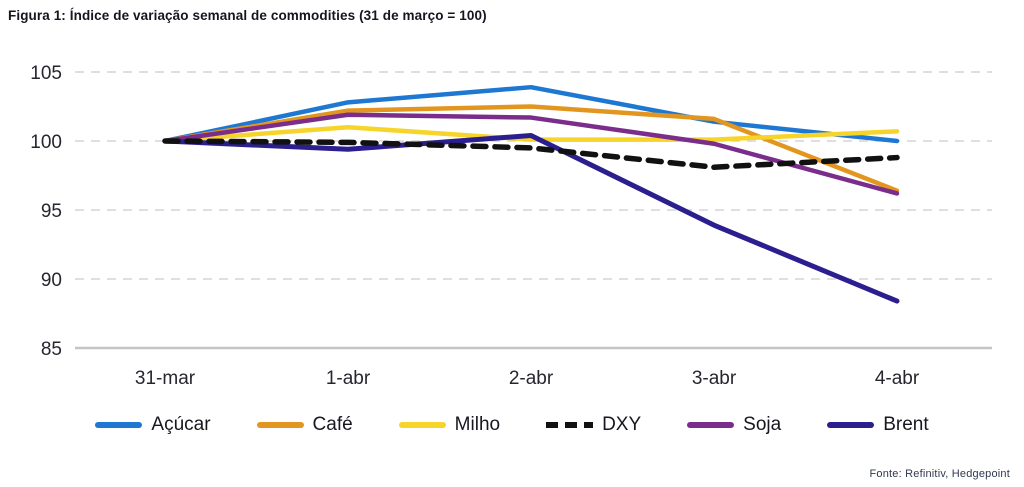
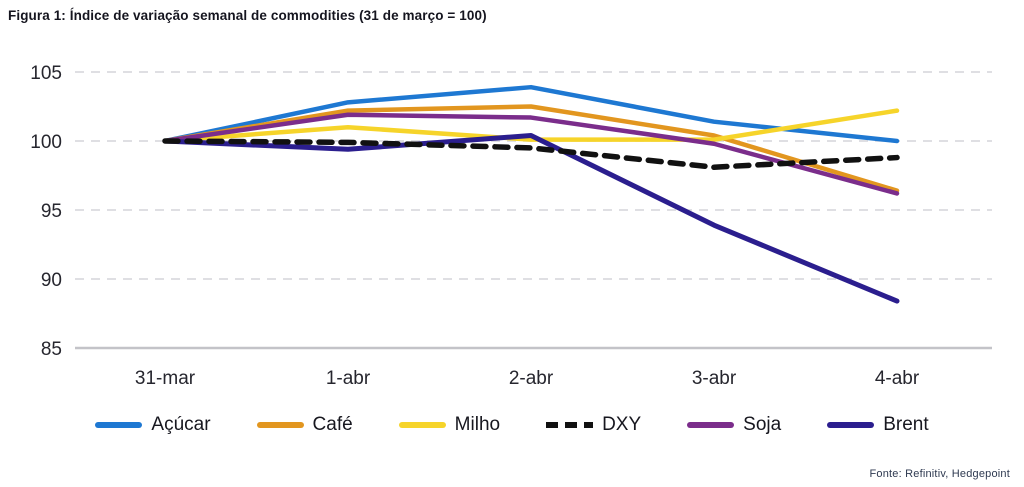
Café/3-abr: 101.6 -> 100.4
Milho/4-abr: 100.7 -> 102.2
